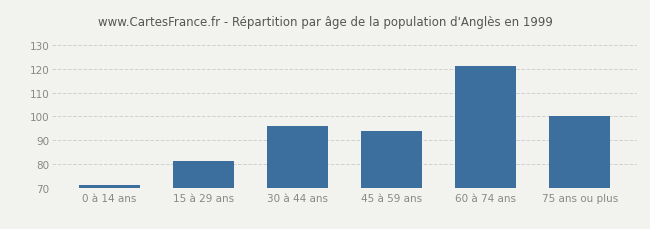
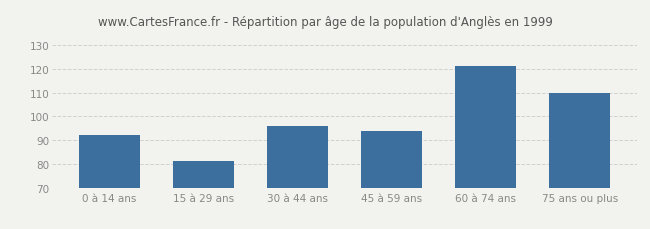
0 à 14 ans: 71 -> 92
75 ans ou plus: 100 -> 110
